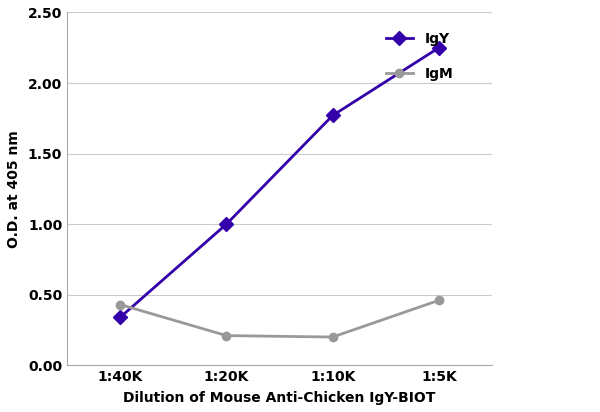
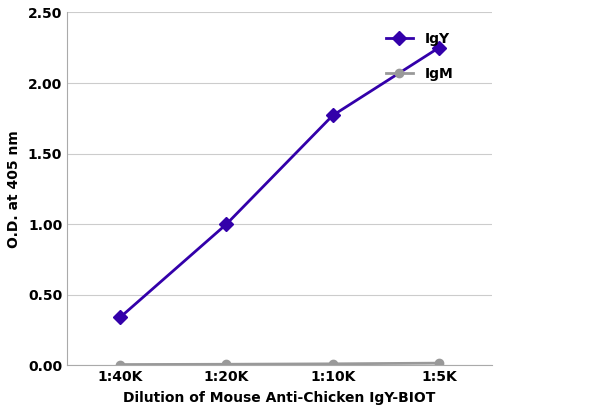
IgM/1:40K: 0.43 -> 0.01
IgM/1:20K: 0.21 -> 0.01
IgM/1:10K: 0.20 -> 0.01
IgM/1:5K: 0.46 -> 0.01
